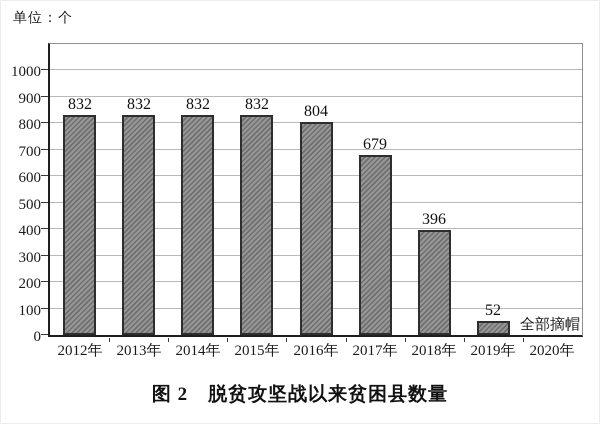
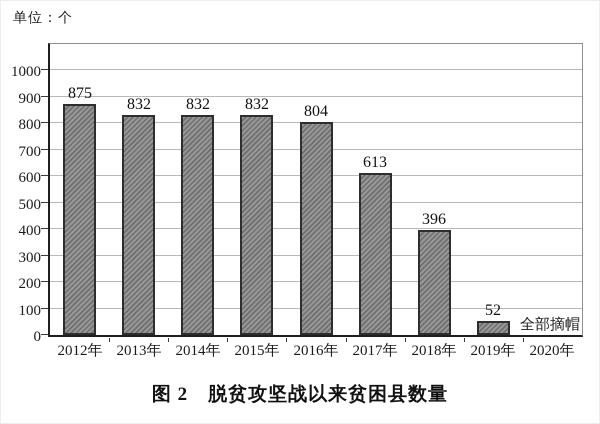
2012年: 832 -> 875
2017年: 679 -> 613
